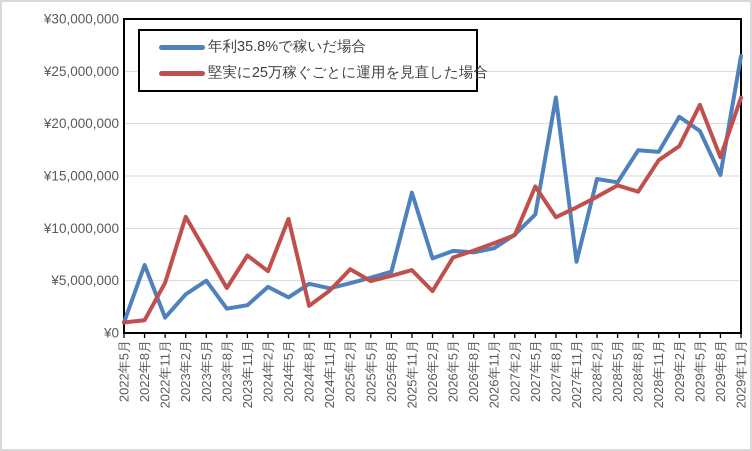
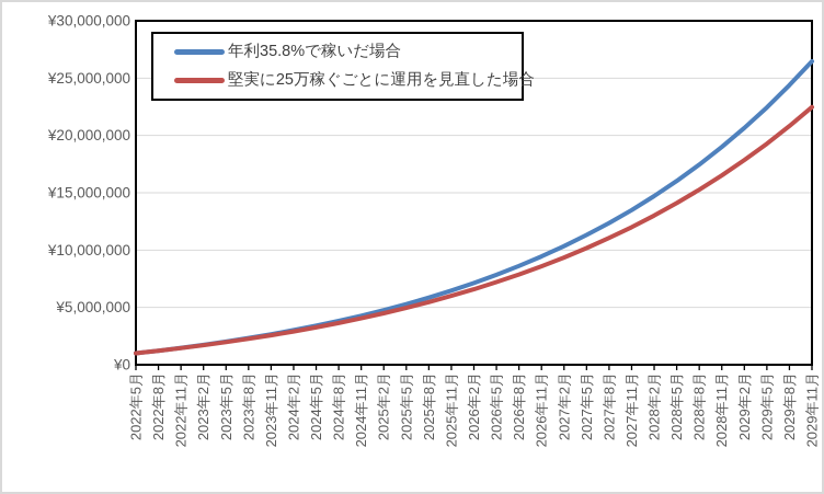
年利35.8%で稼いだ場合/2022年8月: ¥6500000 -> ¥1200000
堅実に25万稼ぐごとに運用を見直した場合/2022年11月: ¥4800000 -> ¥1500000
年利35.8%で稼いだ場合/2023年2月: ¥3700000 -> ¥1700000
堅実に25万稼ぐごとに運用を見直した場合/2023年2月: ¥11100000 -> ¥1700000
年利35.8%で稼いだ場合/2023年5月: ¥5000000 -> ¥2000000
堅実に25万稼ぐごとに運用を見直した場合/2023年5月: ¥7700000 -> ¥2000000
堅実に25万稼ぐごとに運用を見直した場合/2023年8月: ¥4300000 -> ¥2300000
堅実に25万稼ぐごとに運用を見直した場合/2023年11月: ¥7400000 -> ¥2600000
年利35.8%で稼いだ場合/2024年2月: ¥4400000 -> ¥3000000
堅実に25万稼ぐごとに運用を見直した場合/2024年2月: ¥5900000 -> ¥2900000
堅実に25万稼ぐごとに運用を見直した場合/2024年5月: ¥10900000 -> ¥3300000
年利35.8%で稼いだ場合/2024年8月: ¥4700000 -> ¥3800000
堅実に25万稼ぐごとに運用を見直した場合/2024年8月: ¥2600000 -> ¥3600000
堅実に25万稼ぐごとに運用を見直した場合/2025年2月: ¥6100000 -> ¥4500000
年利35.8%で稼いだ場合/2025年11月: ¥13400000 -> ¥6500000
堅実に25万稼ぐごとに運用を見直した場合/2026年2月: ¥4000000 -> ¥6600000
年利35.8%で稼いだ場合/2026年8月: ¥7700000 -> ¥8600000
年利35.8%で稼いだ場合/2026年11月: ¥8100000 -> ¥9400000
年利35.8%で稼いだ場合/2027年2月: ¥9400000 -> ¥10300000
堅実に25万稼ぐごとに運用を見直した場合/2027年5月: ¥14000000 -> ¥10200000
年利35.8%で稼いだ場合/2027年8月: ¥22500000 -> ¥12400000
年利35.8%で稼いだ場合/2027年11月: ¥6800000 -> ¥13500000
年利35.8%で稼いだ場合/2028年5月: ¥14400000 -> ¥16000000
堅実に25万稼ぐごとに運用を見直した場合/2028年8月: ¥13500000 -> ¥15300000
年利35.8%で稼いだ場合/2028年11月: ¥17300000 -> ¥19000000
年利35.8%で稼いだ場合/2029年5月: ¥19300000 -> ¥22400000
堅実に25万稼ぐごとに運用を見直した場合/2029年5月: ¥21800000 -> ¥19300000
年利35.8%で稼いだ場合/2029年8月: ¥15100000 -> ¥24400000
堅実に25万稼ぐごとに運用を見直した場合/2029年8月: ¥16800000 -> ¥20800000
